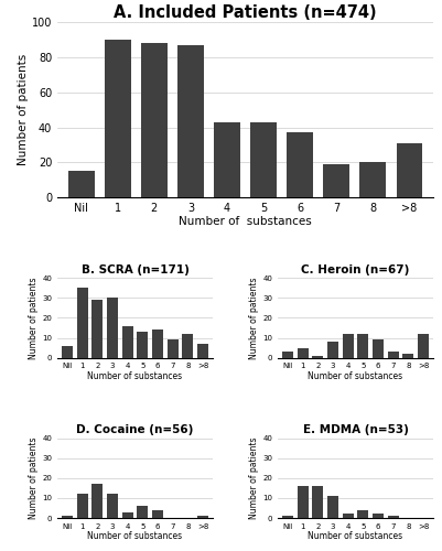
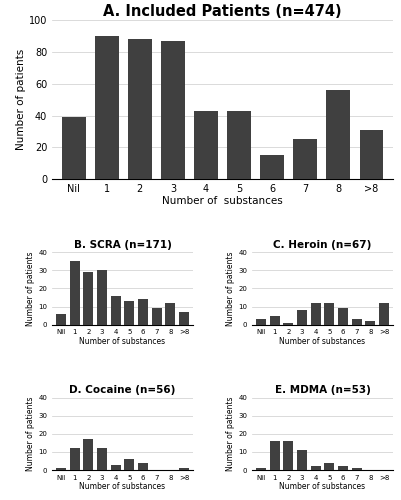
A. Included Patients (n=474)/Nil: 15 -> 39
A. Included Patients (n=474)/6: 37 -> 15
A. Included Patients (n=474)/7: 19 -> 25
A. Included Patients (n=474)/8: 20 -> 56
